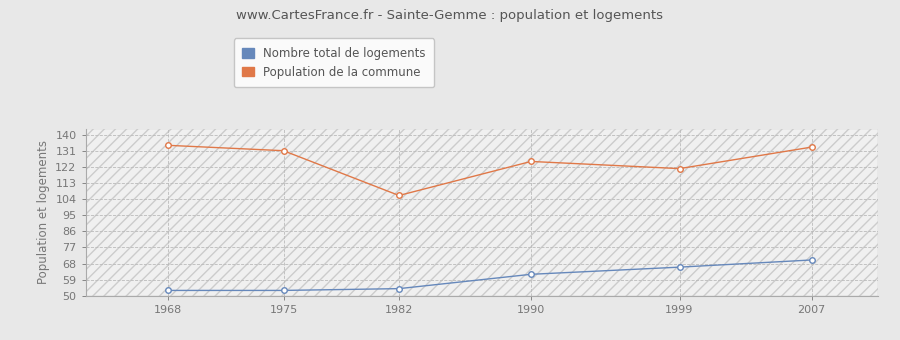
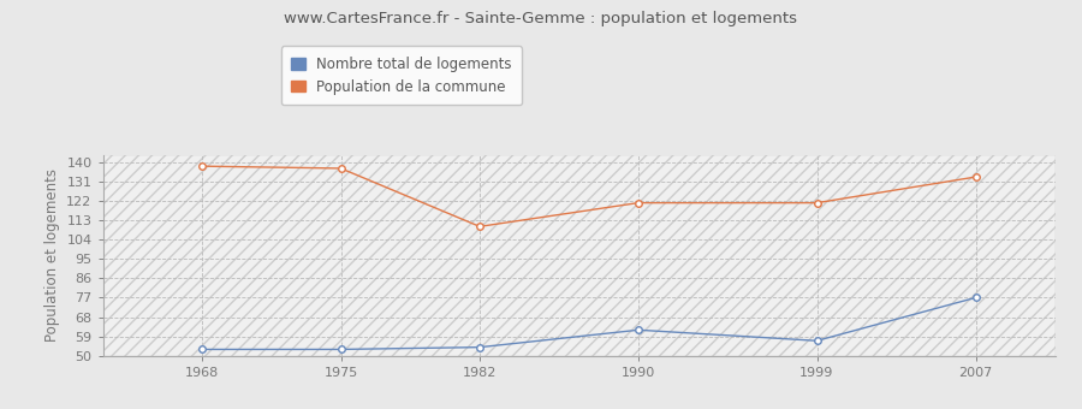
Population de la commune/1968: 134 -> 138
Population de la commune/1975: 131 -> 137
Population de la commune/1982: 106 -> 110
Population de la commune/1990: 125 -> 121
Nombre total de logements/1999: 66 -> 57
Nombre total de logements/2007: 70 -> 77
